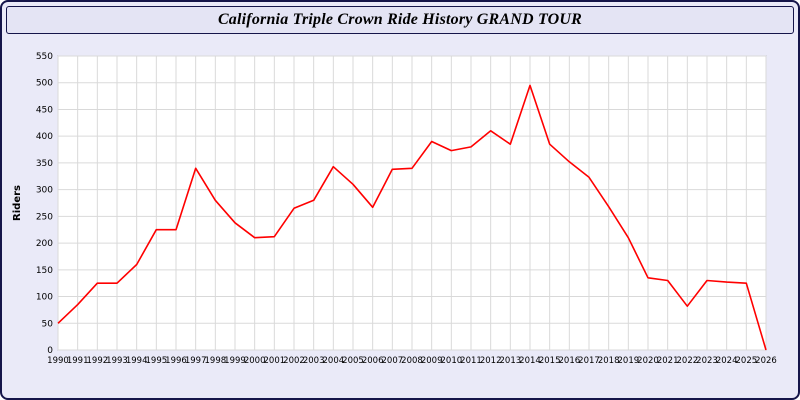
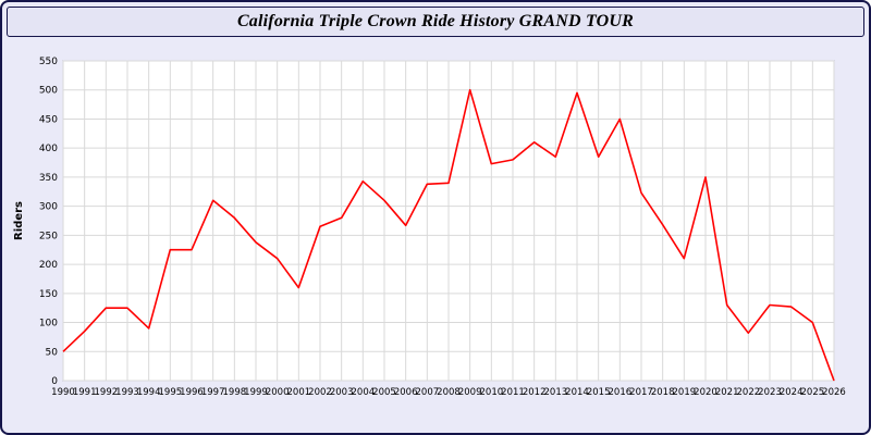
1994: 160 -> 90
1997: 340 -> 310
2001: 210 -> 160
2009: 390 -> 500
2016: 350 -> 450
2020: 140 -> 350
2025: 120 -> 100
